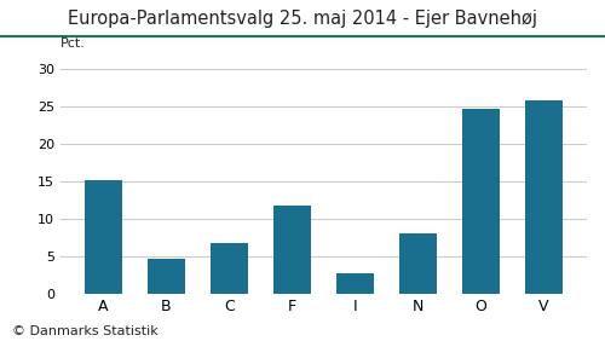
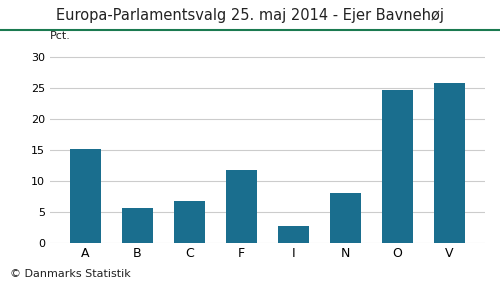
B: 4.6 -> 5.6
